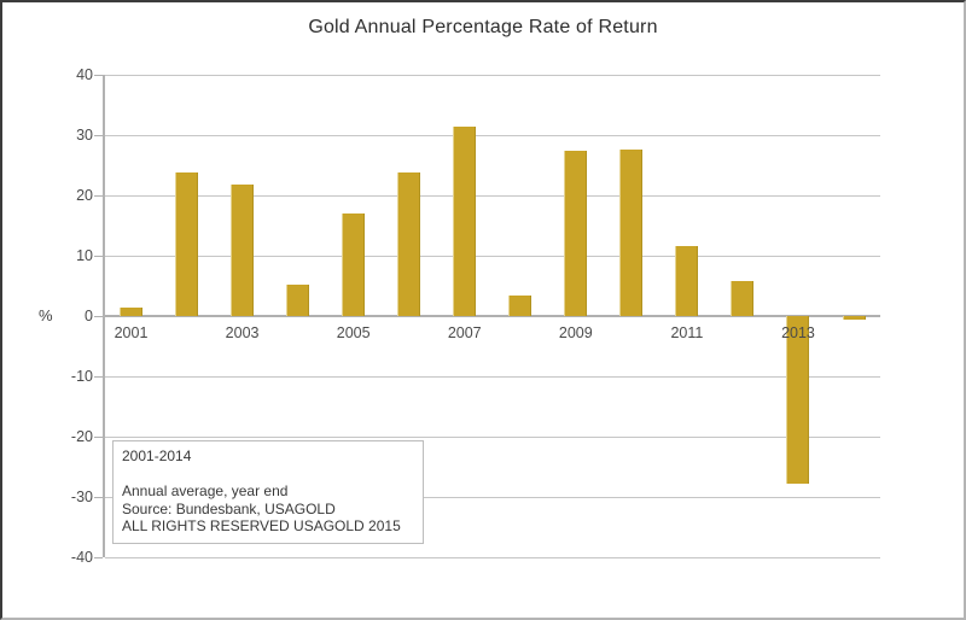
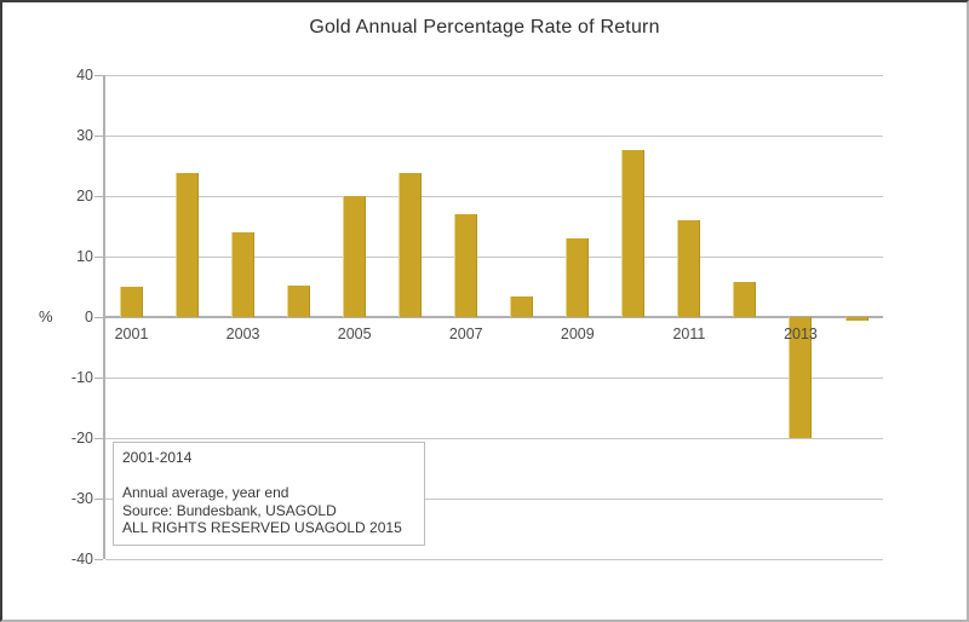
2001: 2 -> 5
2003: 22 -> 14
2005: 17 -> 20
2007: 31 -> 17
2009: 28 -> 13
2011: 12 -> 16
2013: -28 -> -20
